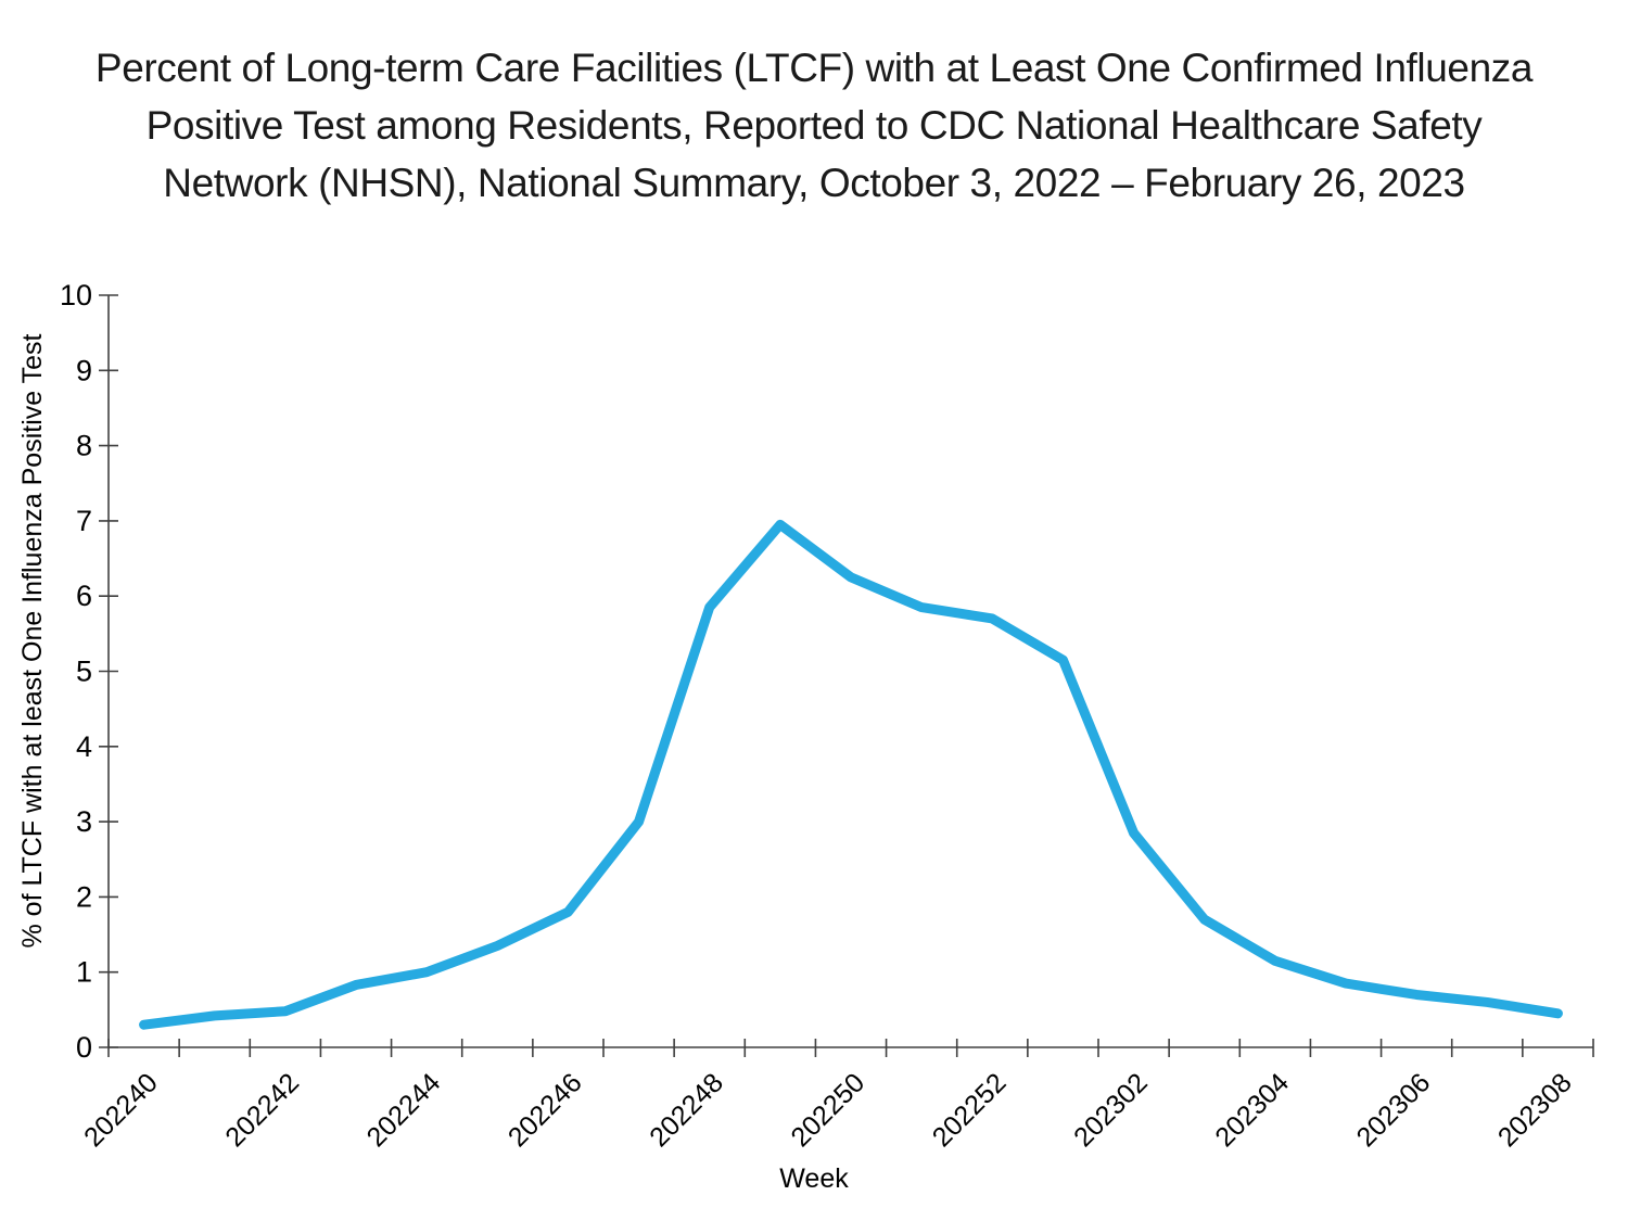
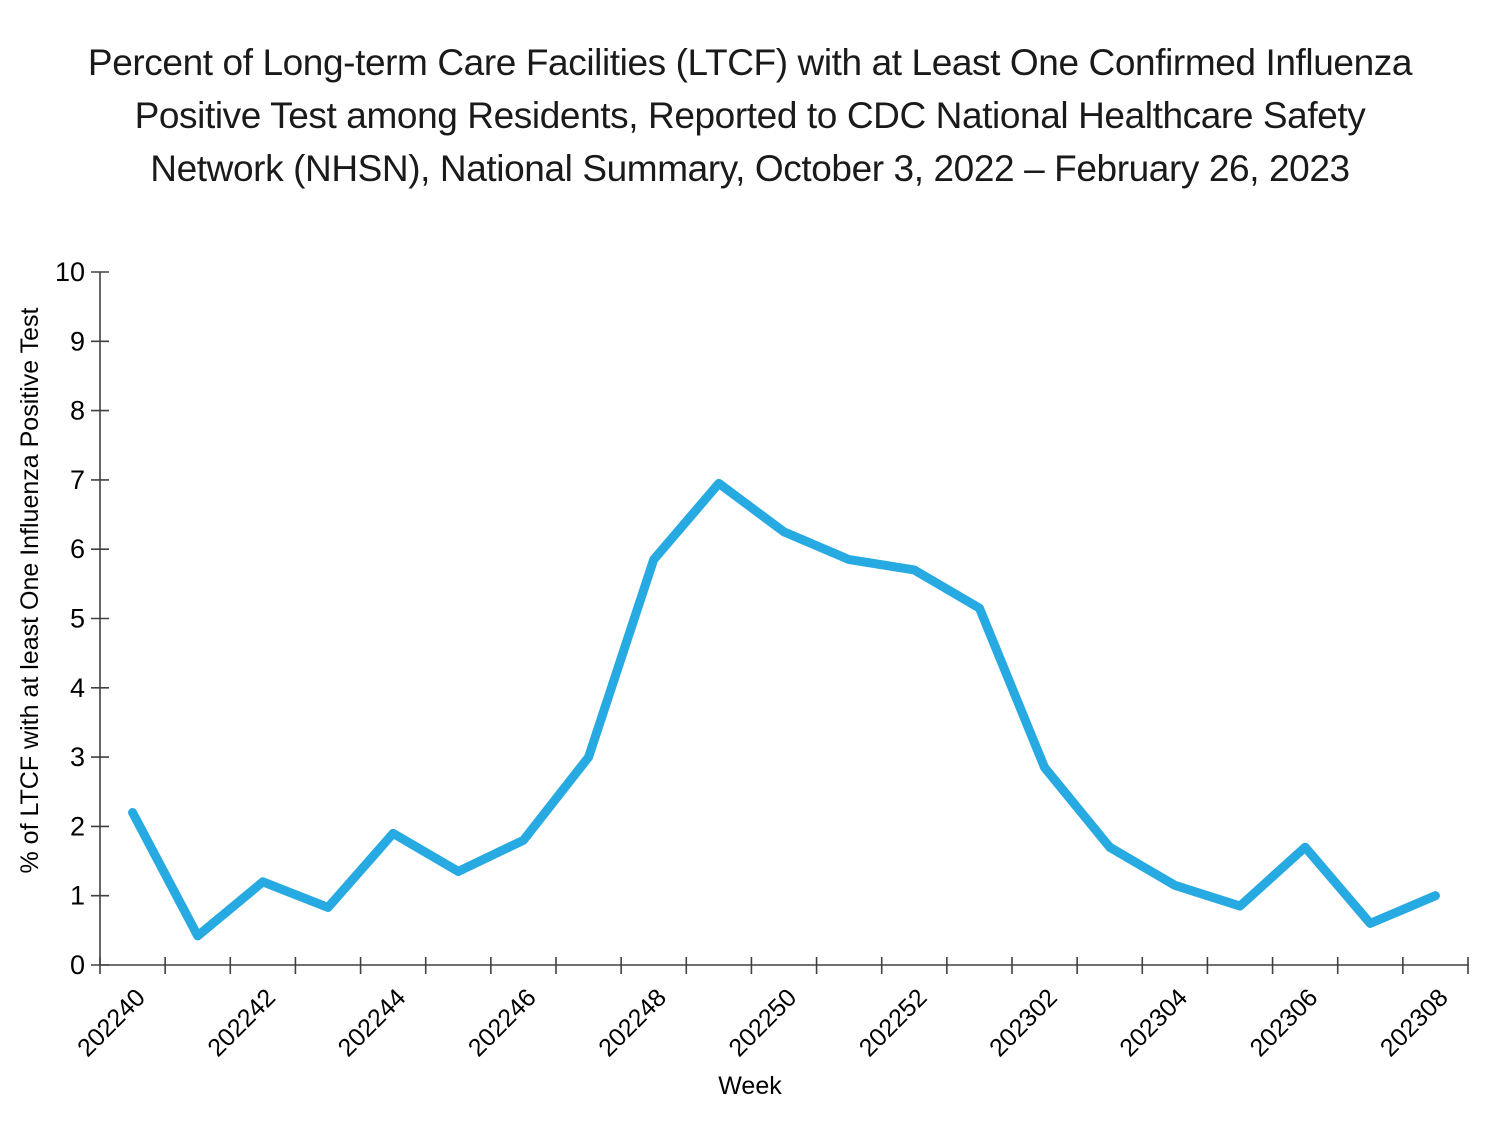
202240: 0.3 -> 2.2
202242: 0.5 -> 1.2
202244: 1.0 -> 1.9
202306: 0.7 -> 1.7
202308: 0.5 -> 1.0
